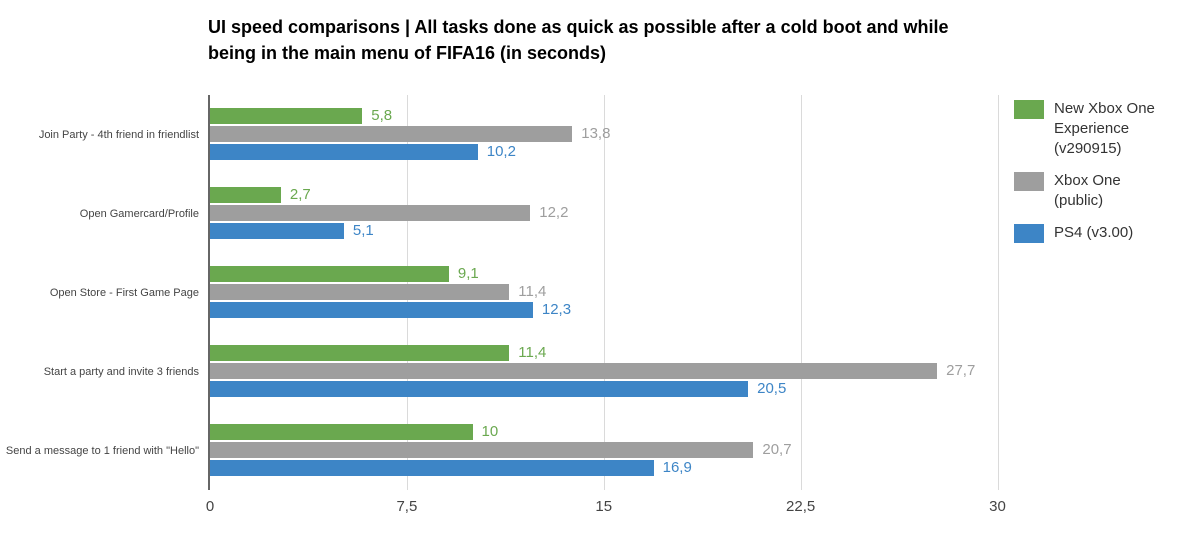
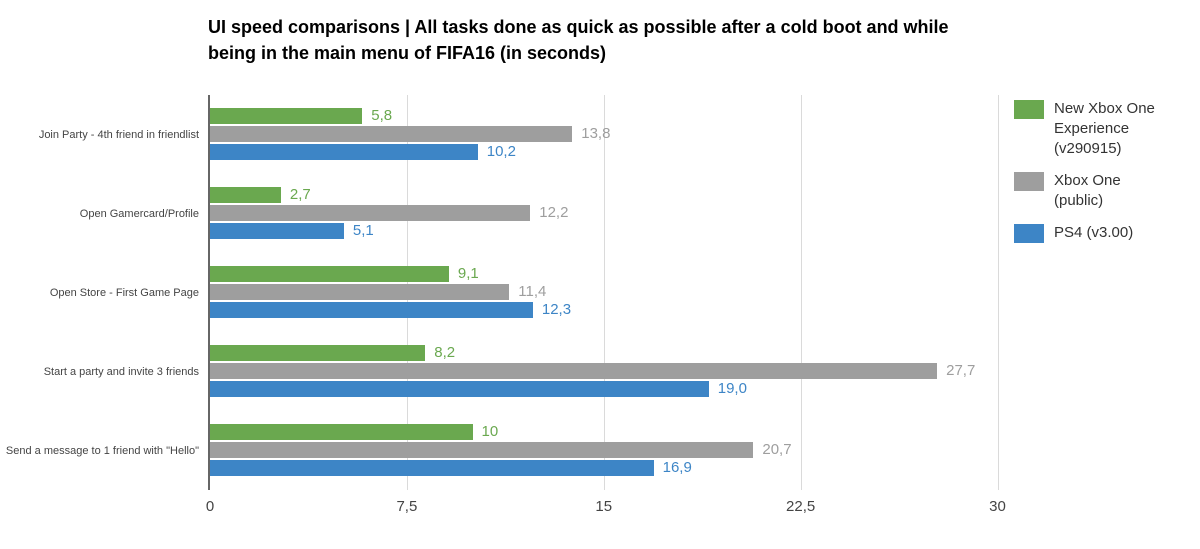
New Xbox One Experience (v290915)/Start a party and invite 3 friends: 11,4 -> 8,2
PS4 (v3.00)/Start a party and invite 3 friends: 20,5 -> 19,0
